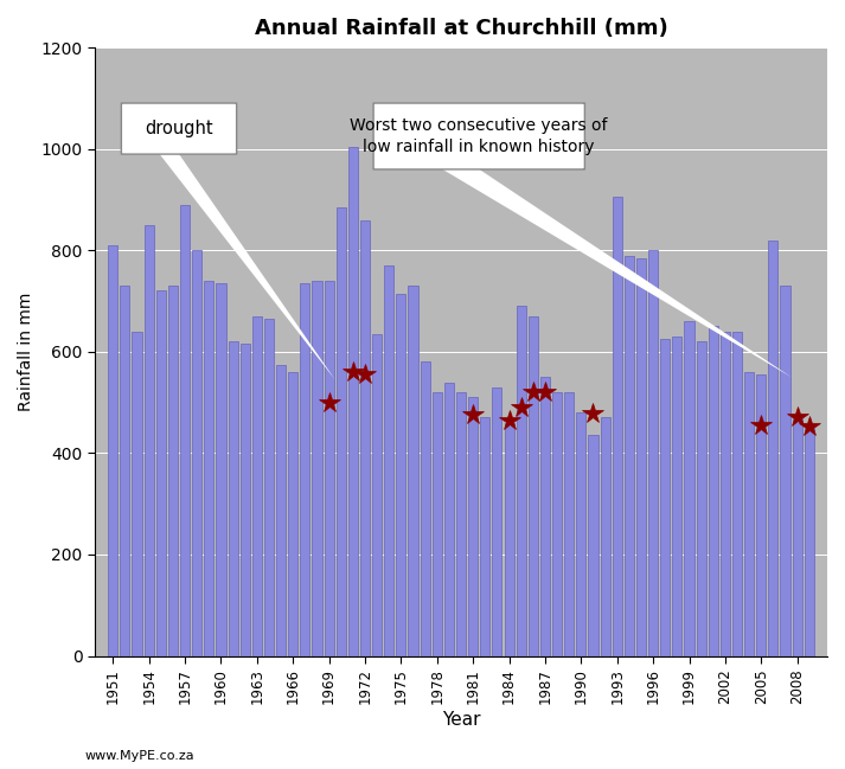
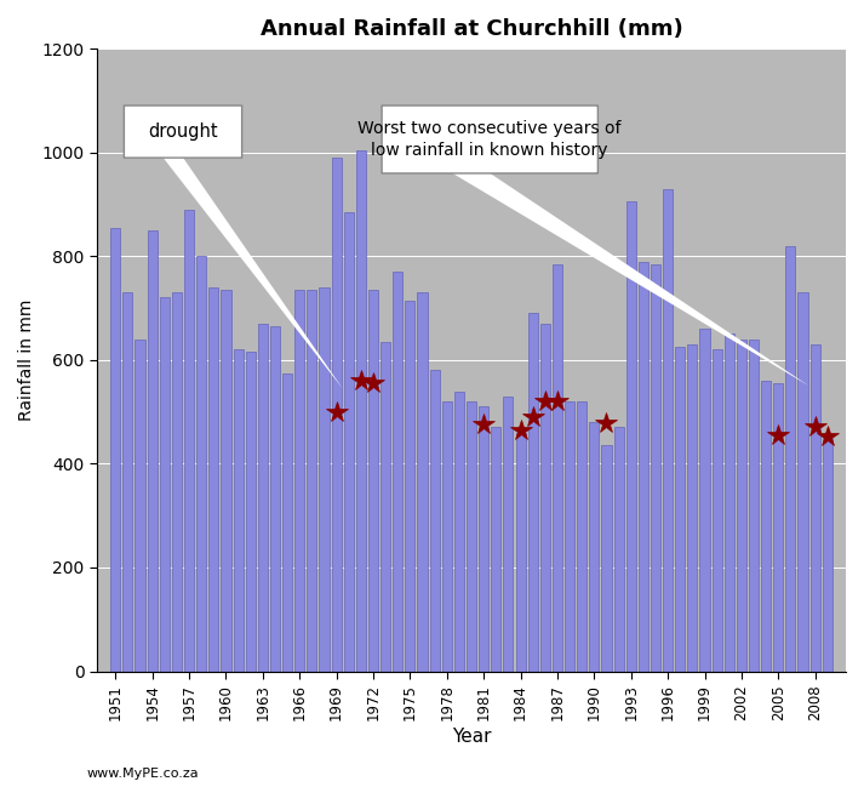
1951: 810 -> 855
1966: 560 -> 735
1969: 740 -> 990
1972: 860 -> 735
1987: 550 -> 785
1996: 800 -> 930
2008: 470 -> 630
